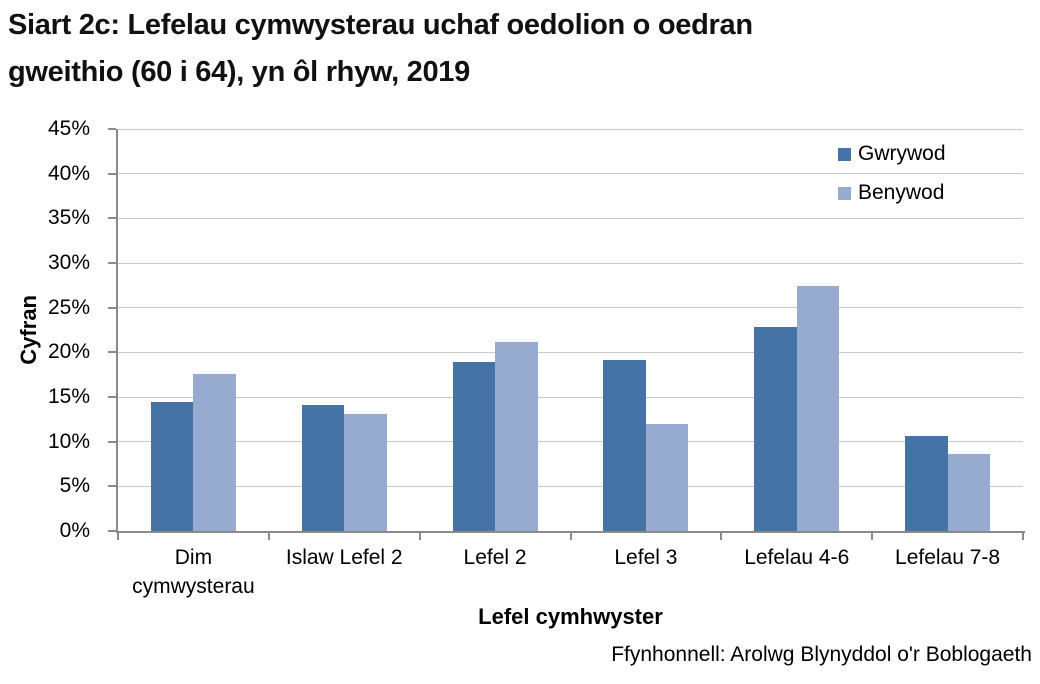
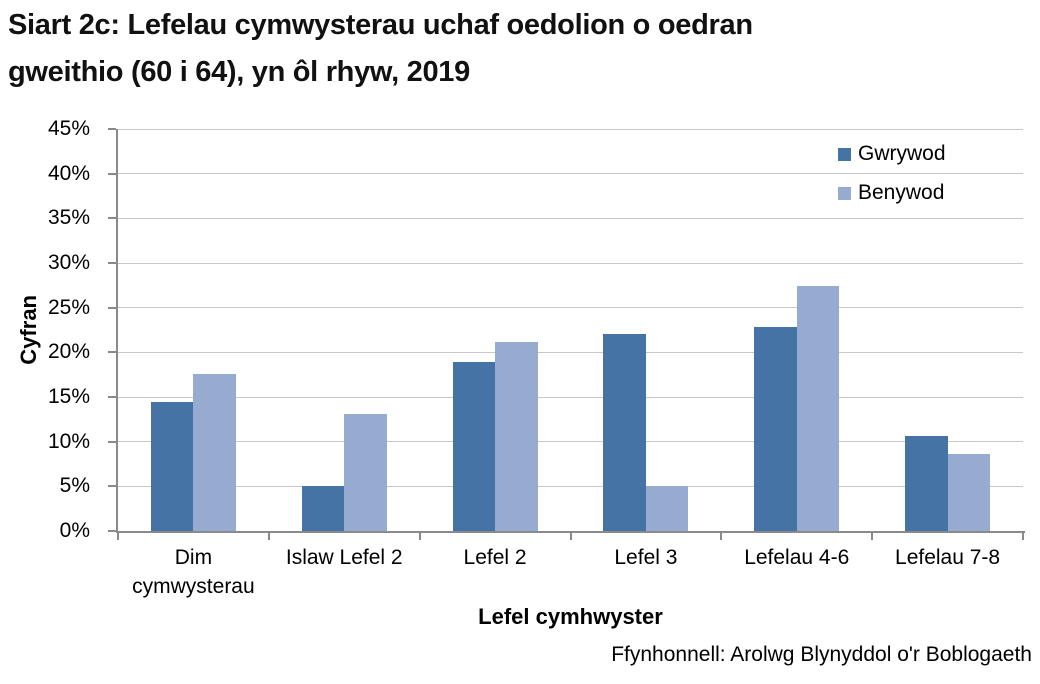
Gwrywod/Islaw Lefel 2: 14% -> 5%
Gwrywod/Lefel 3: 19% -> 22%
Benywod/Lefel 3: 12% -> 5%
